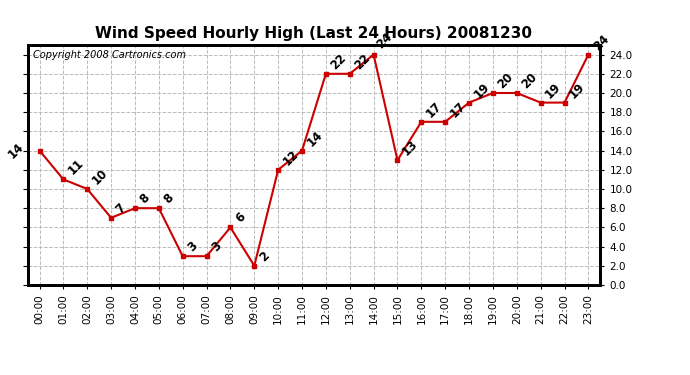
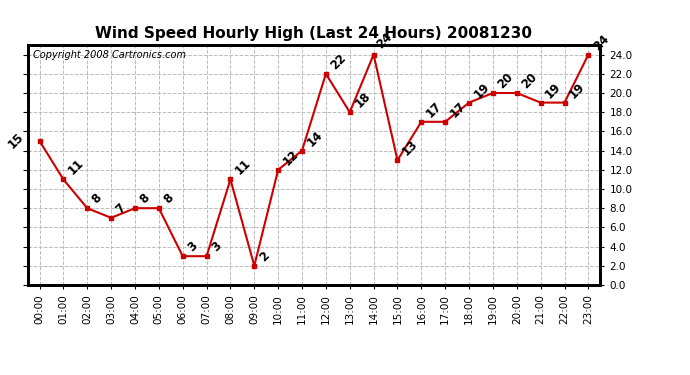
00:00: 14 -> 15
02:00: 10 -> 8
08:00: 6 -> 11
13:00: 22 -> 18
